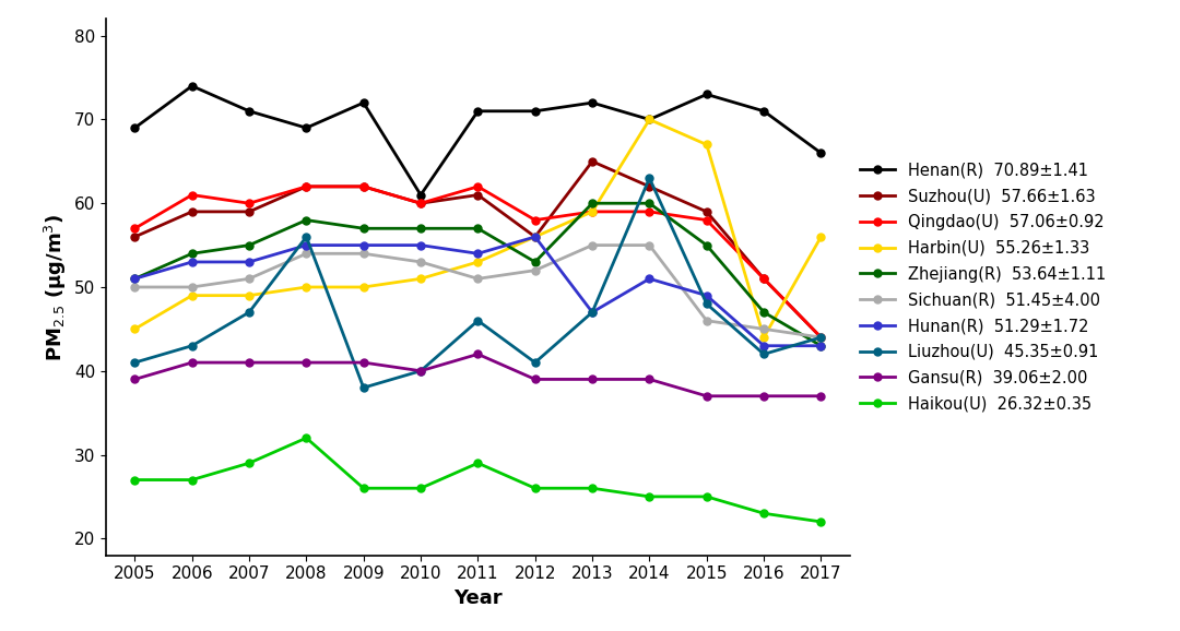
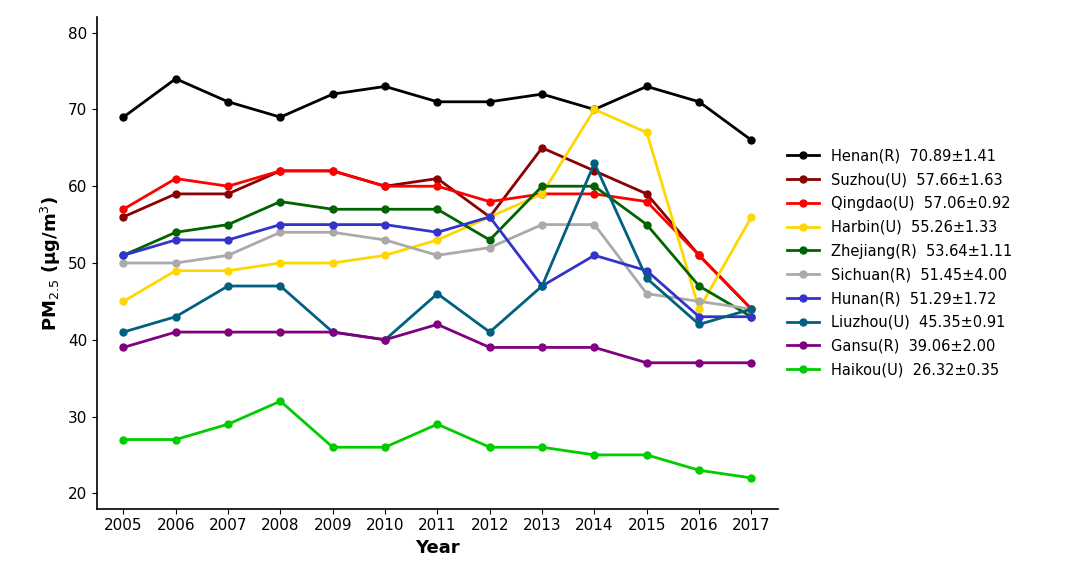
Liuzhou(U) 45.35±0.91/2008: 56 -> 47
Liuzhou(U) 45.35±0.91/2009: 38 -> 41
Henan(R) 70.89±1.41/2010: 61 -> 73
Qingdao(U) 57.06±0.92/2011: 62 -> 60
